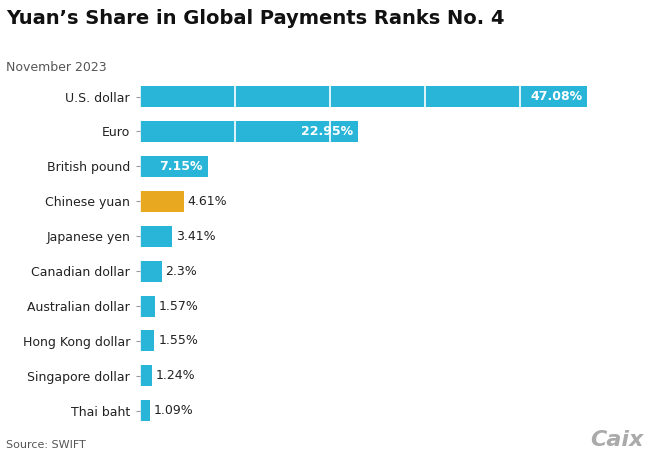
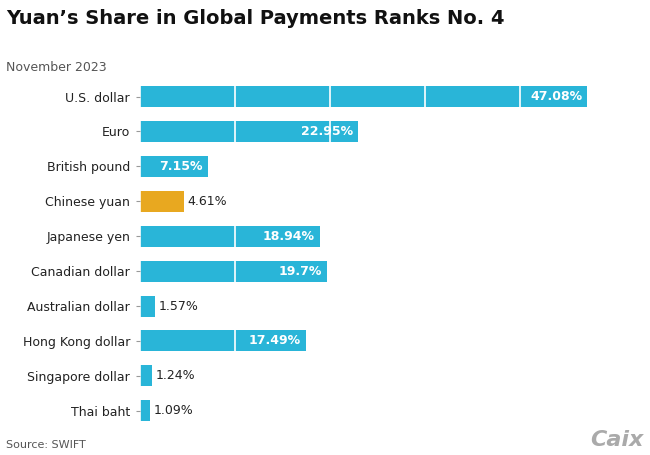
Japanese yen: 3.41% -> 18.94%
Canadian dollar: 2.3% -> 19.7%
Hong Kong dollar: 1.55% -> 17.49%
